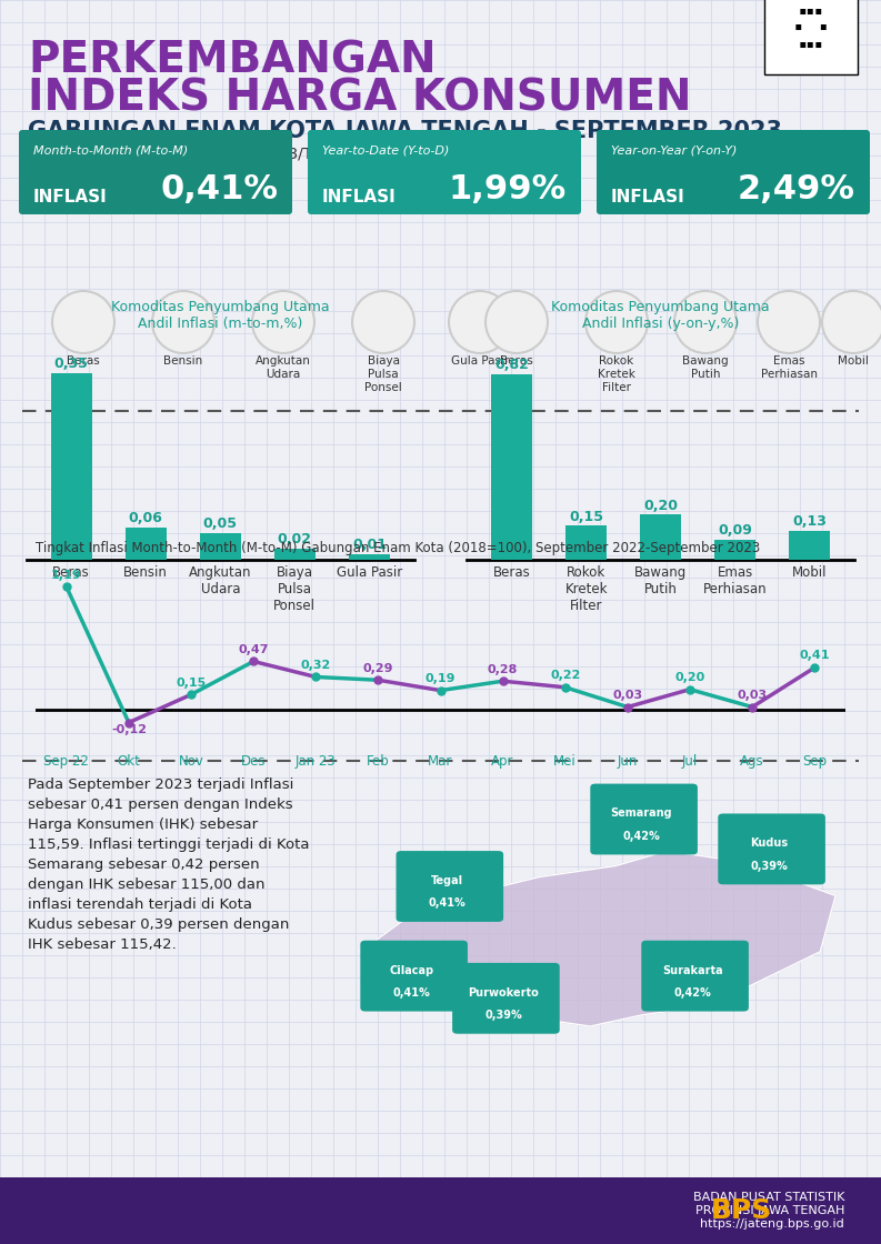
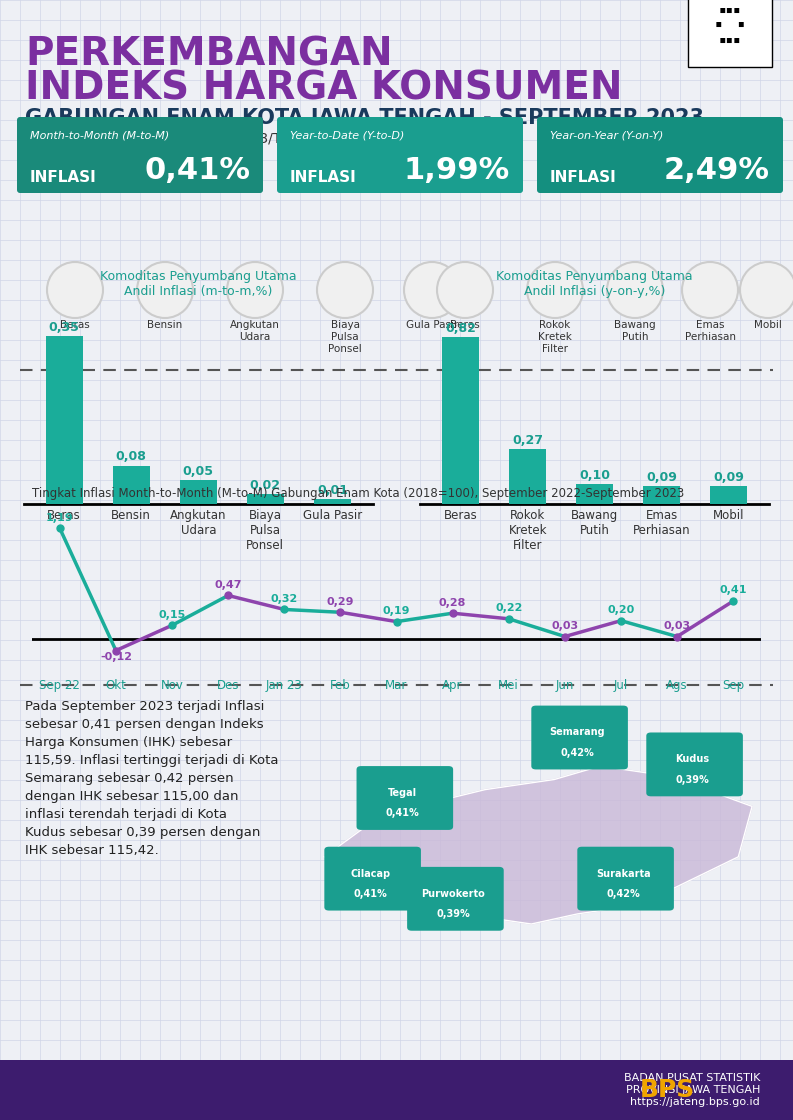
Komoditas Penyumbang Utama Andil Inflasi (m-to-m,%)/Bensin: 0,06 -> 0,08
Komoditas Penyumbang Utama Andil Inflasi (y-on-y,%)/Rokok Kretek Filter: 0,15 -> 0,27
Komoditas Penyumbang Utama Andil Inflasi (y-on-y,%)/Bawang Putih: 0,20 -> 0,10
Komoditas Penyumbang Utama Andil Inflasi (y-on-y,%)/Mobil: 0,13 -> 0,09
